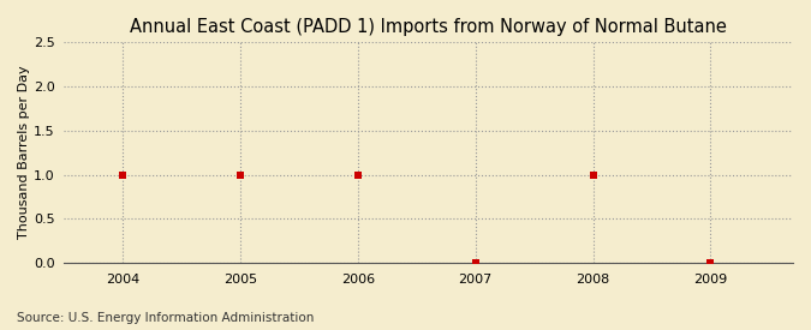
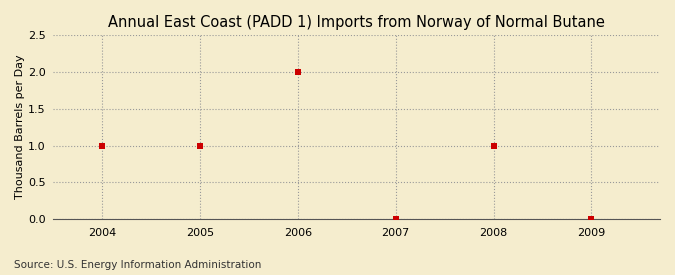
2006: 1 -> 2
